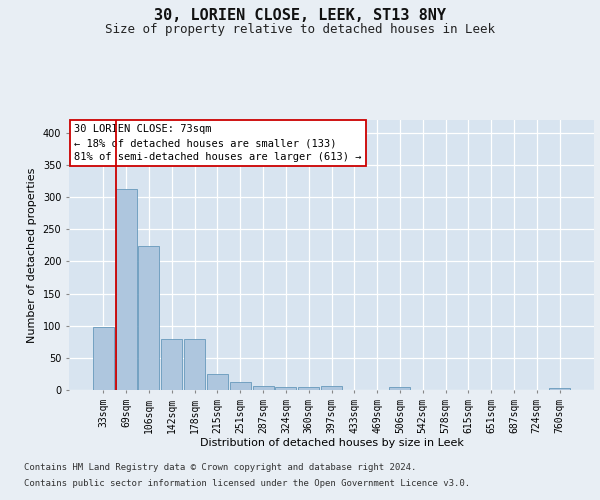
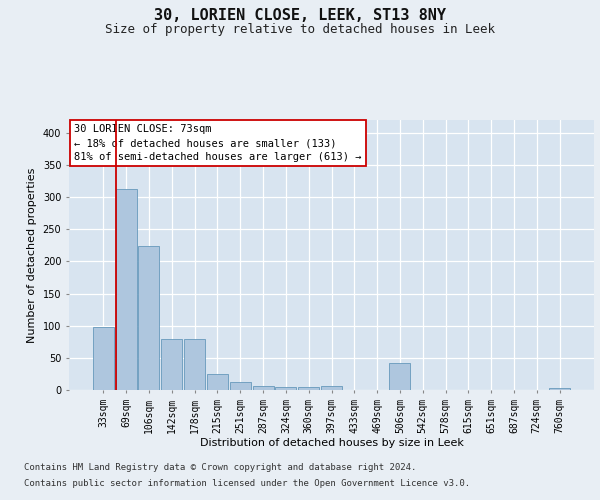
506sqm: 5 -> 42
